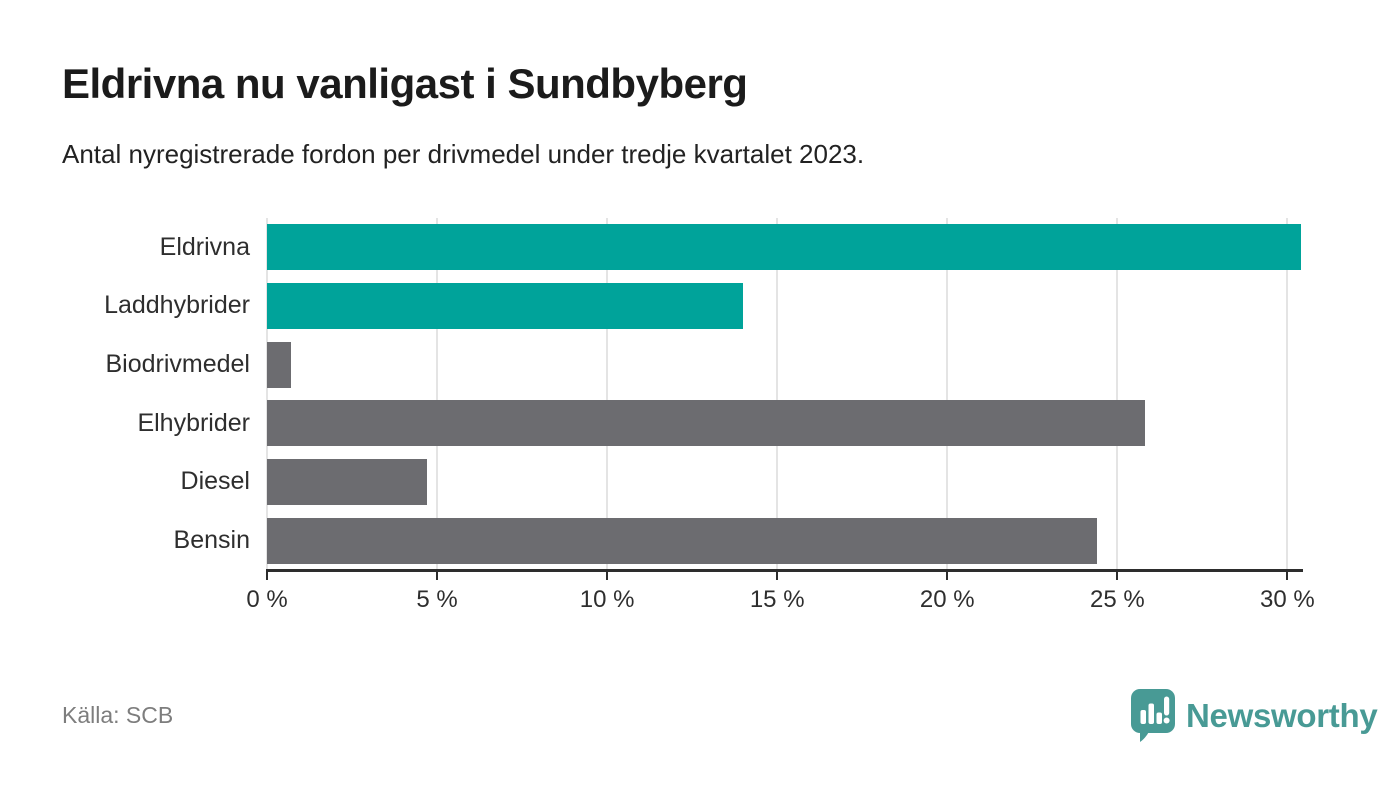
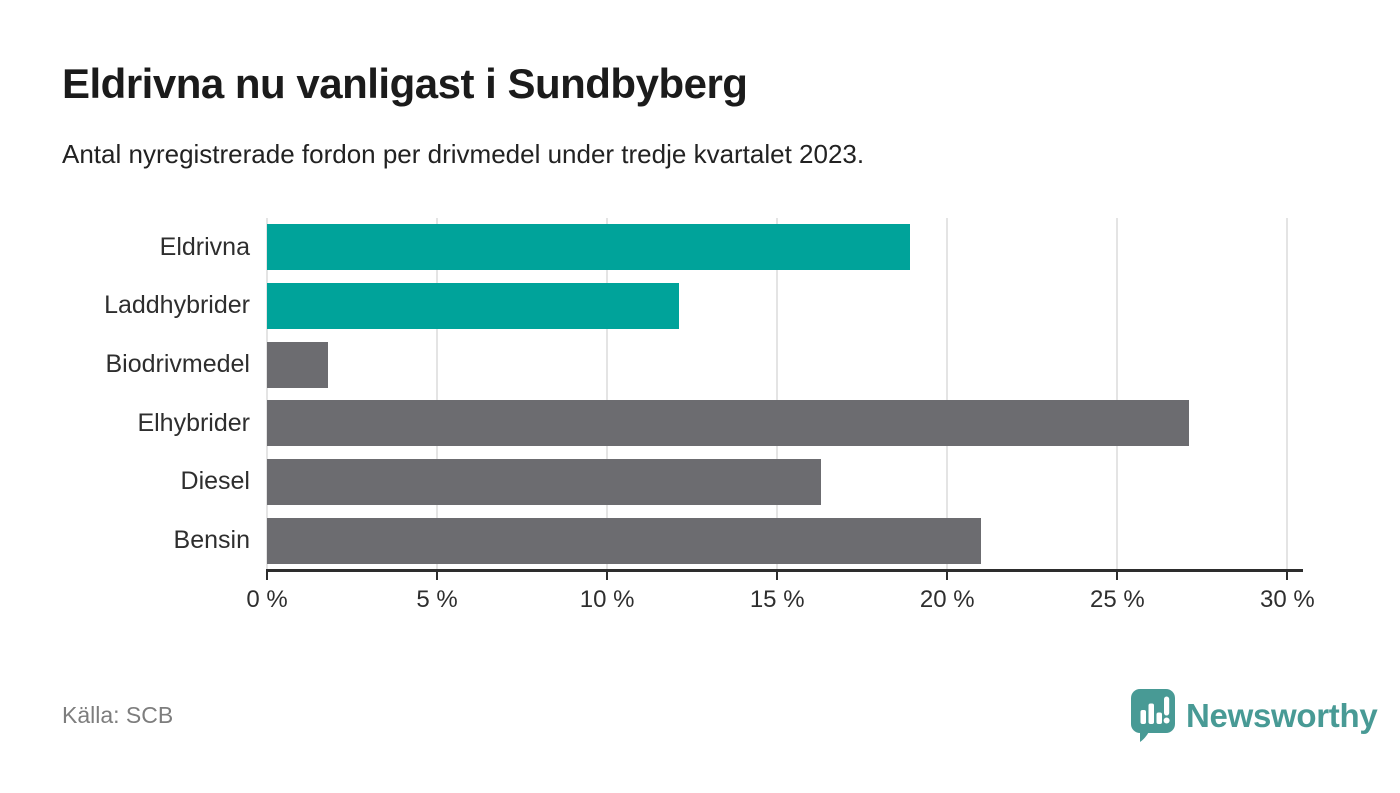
Eldrivna: 30.4% -> 18.9%
Laddhybrider: 14.0% -> 12.1%
Biodrivmedel: 0.7% -> 1.8%
Elhybrider: 25.8% -> 27.1%
Diesel: 4.7% -> 16.3%
Bensin: 24.4% -> 21.0%
